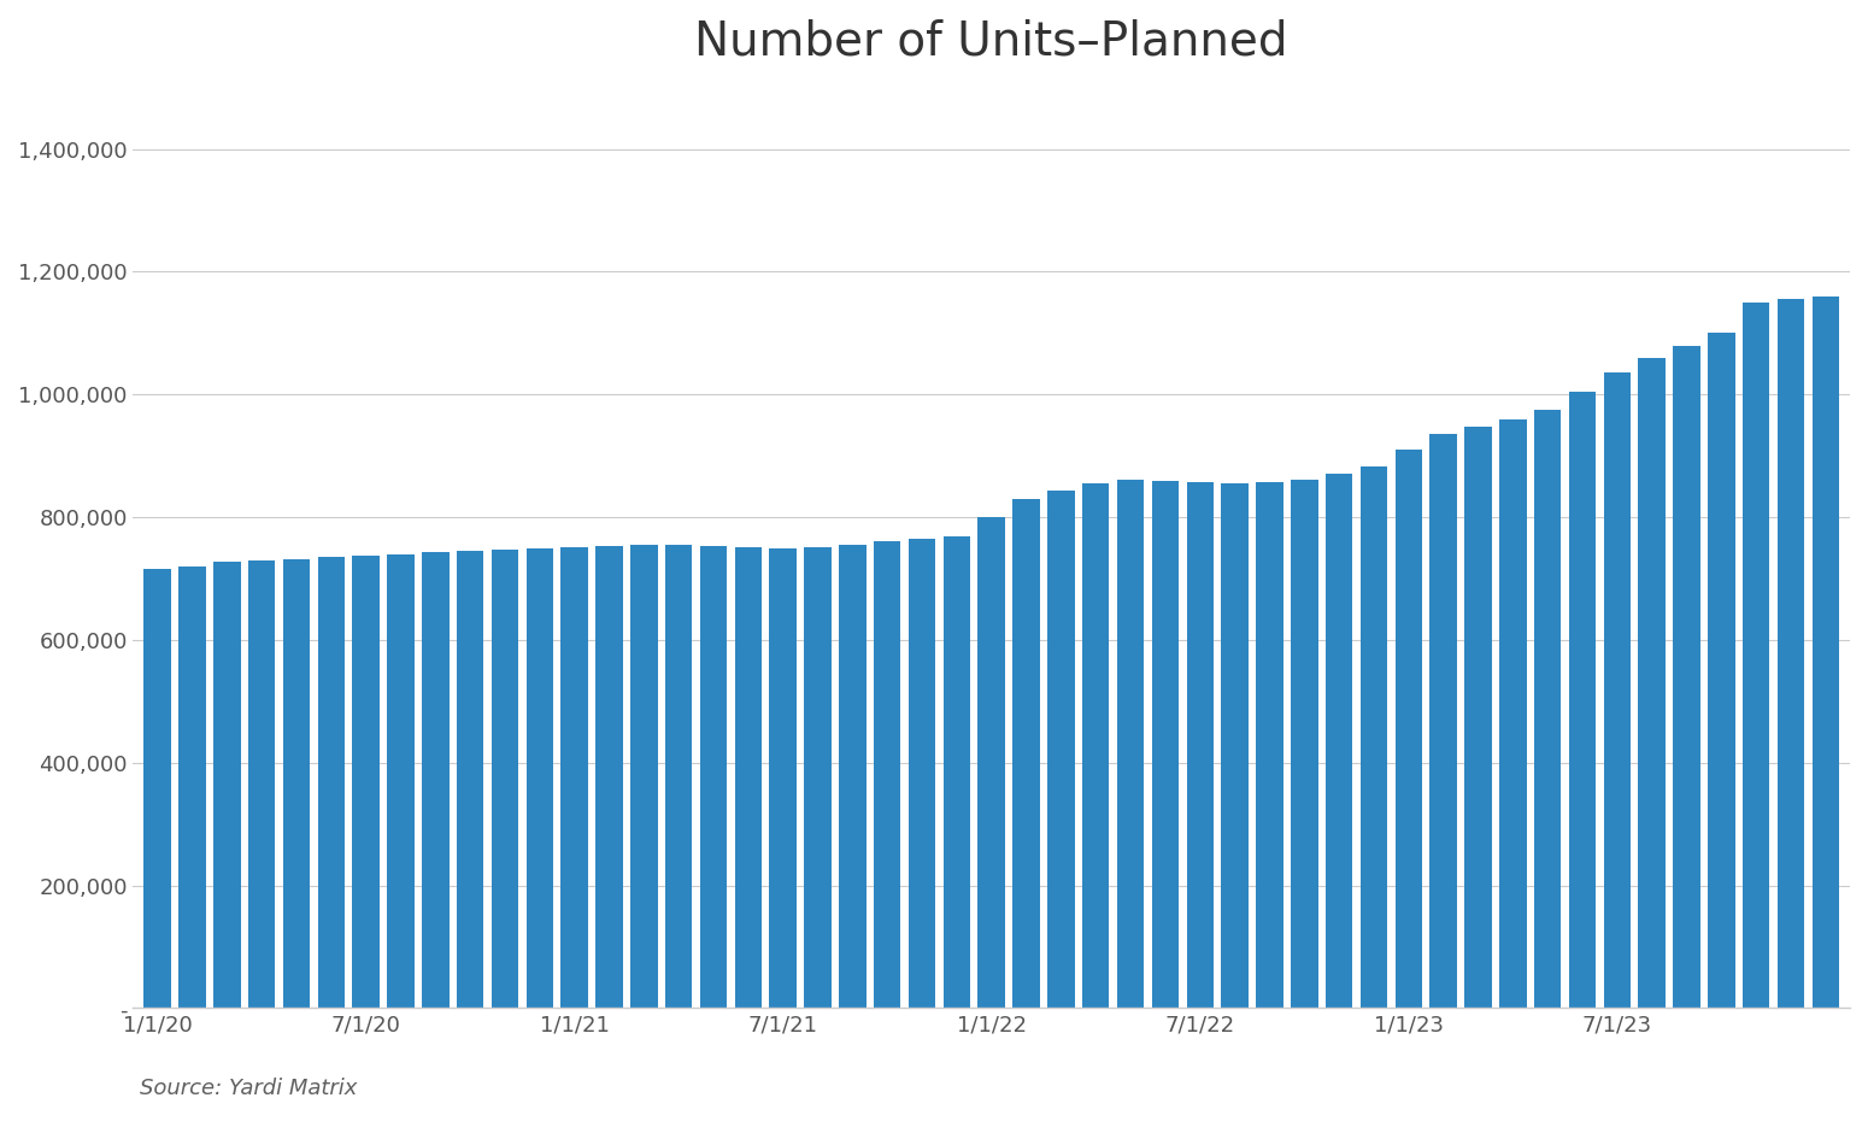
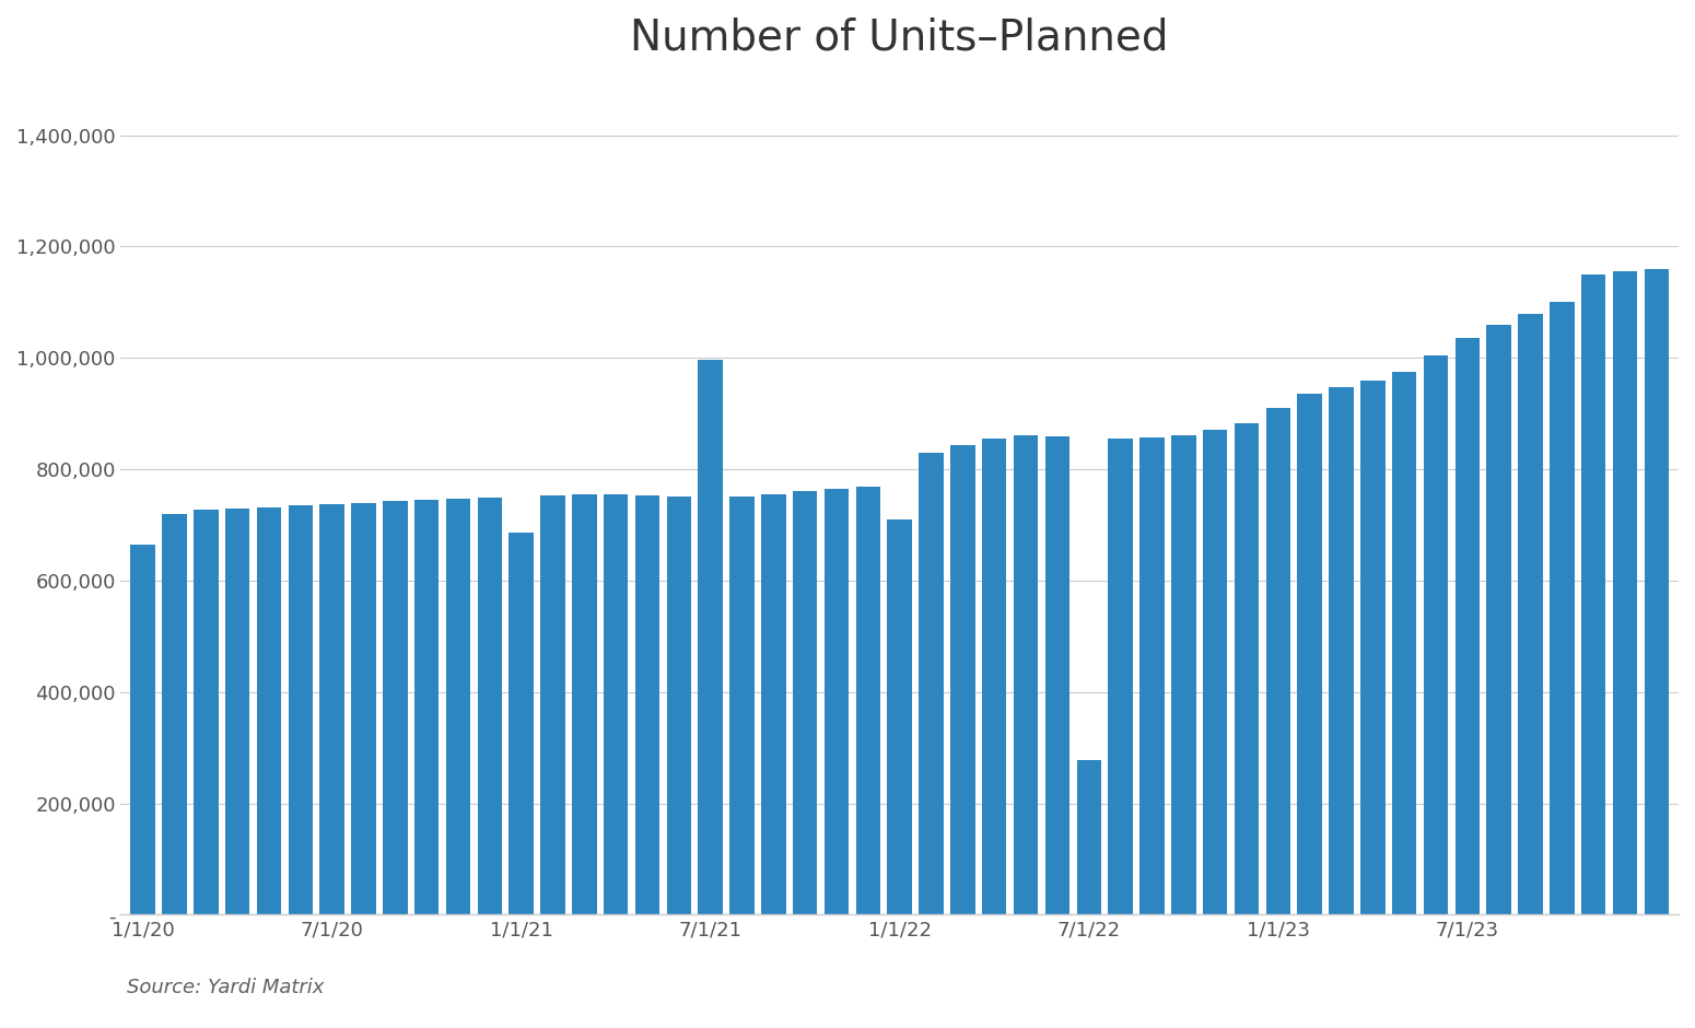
1/1/20: 715,000 -> 664,000
1/1/21: 752,000 -> 686,000
7/1/21: 750,000 -> 996,000
1/1/22: 800,000 -> 710,000
7/1/22: 857,000 -> 278,000
